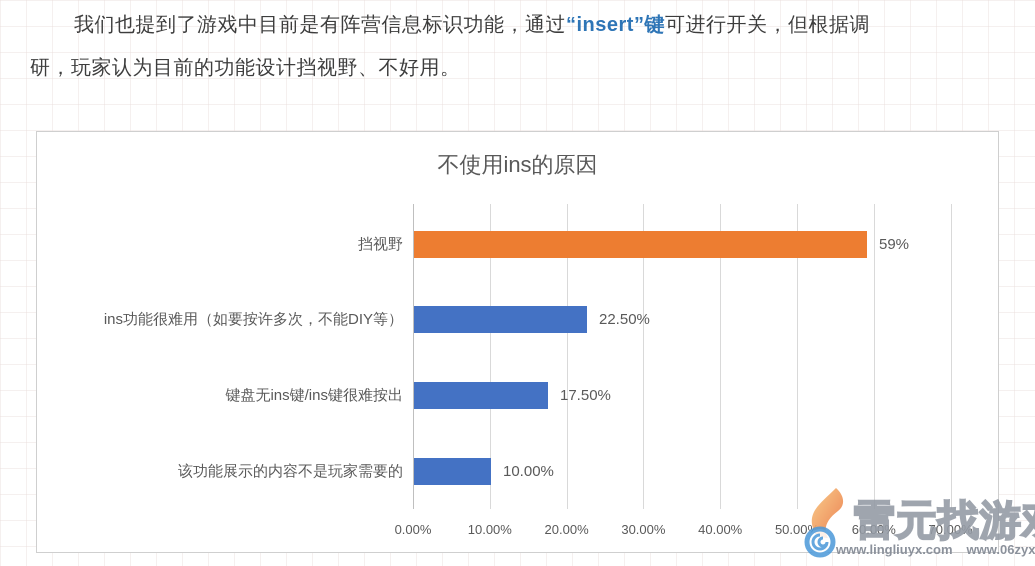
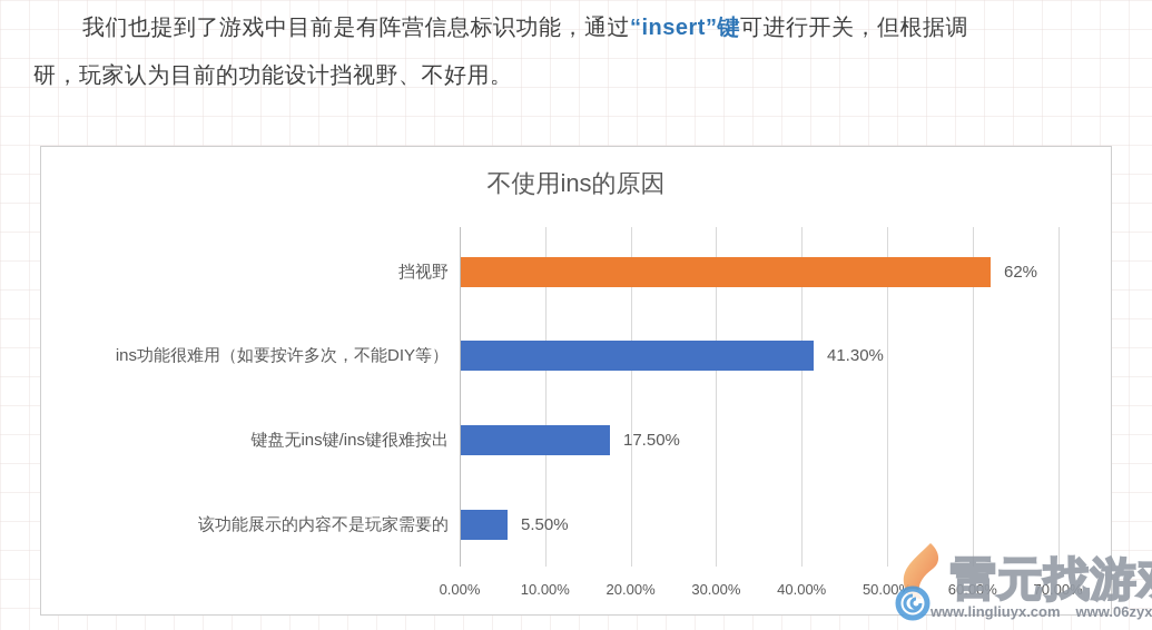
挡视野: 59% -> 62%
ins功能很难用（如要按许多次，不能DIY等）: 22.50% -> 41.30%
该功能展示的内容不是玩家需要的: 10.00% -> 5.50%
